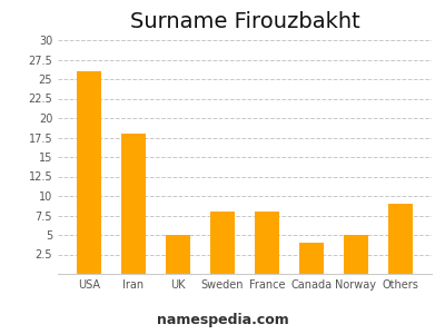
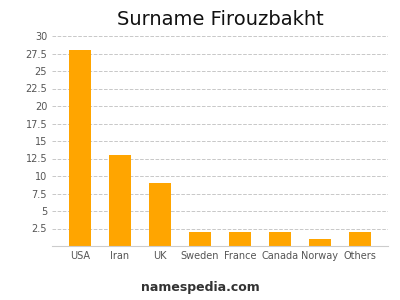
USA: 26 -> 28
Iran: 18 -> 13
UK: 5 -> 9
Sweden: 8 -> 2
France: 8 -> 2
Canada: 4 -> 2
Norway: 5 -> 1
Others: 9 -> 2
